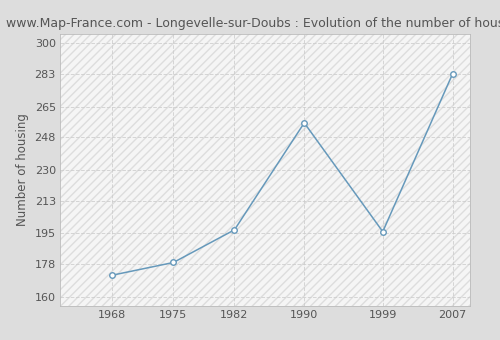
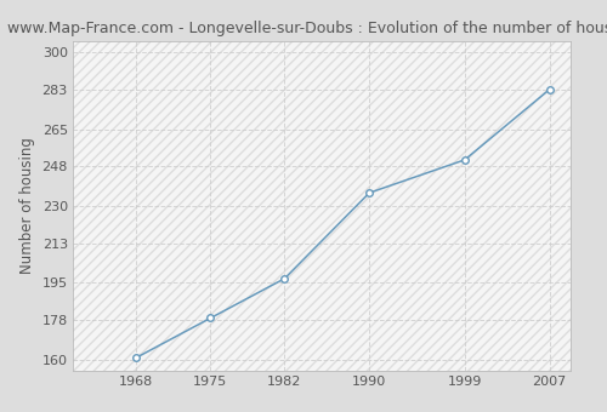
1968: 172 -> 161
1990: 256 -> 236
1999: 196 -> 251
